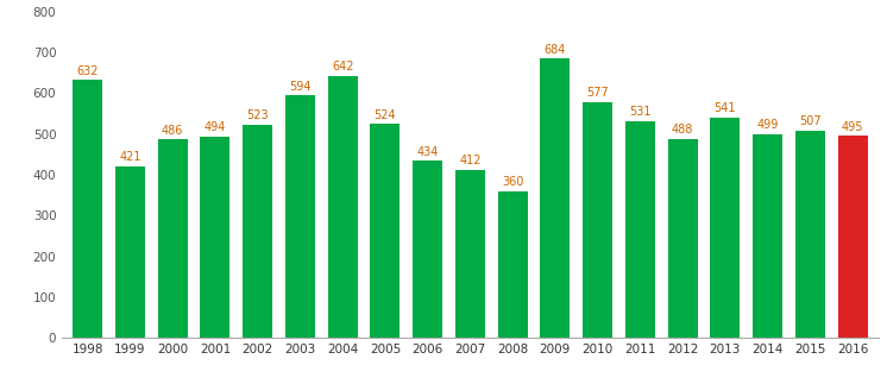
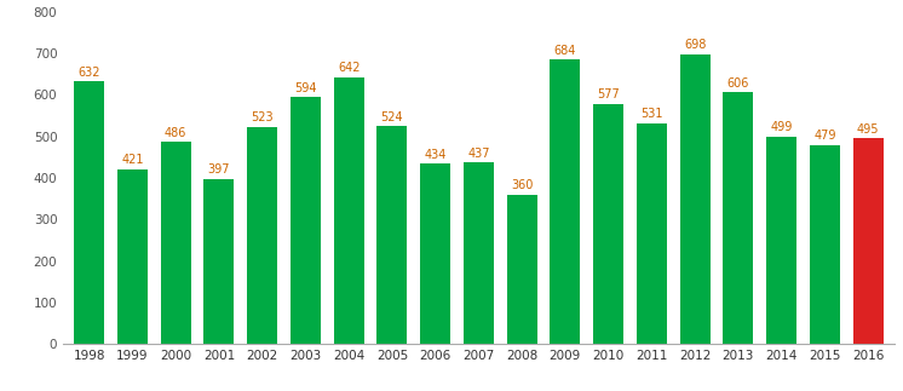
2001: 494 -> 397
2007: 412 -> 437
2012: 488 -> 698
2013: 541 -> 606
2015: 507 -> 479
